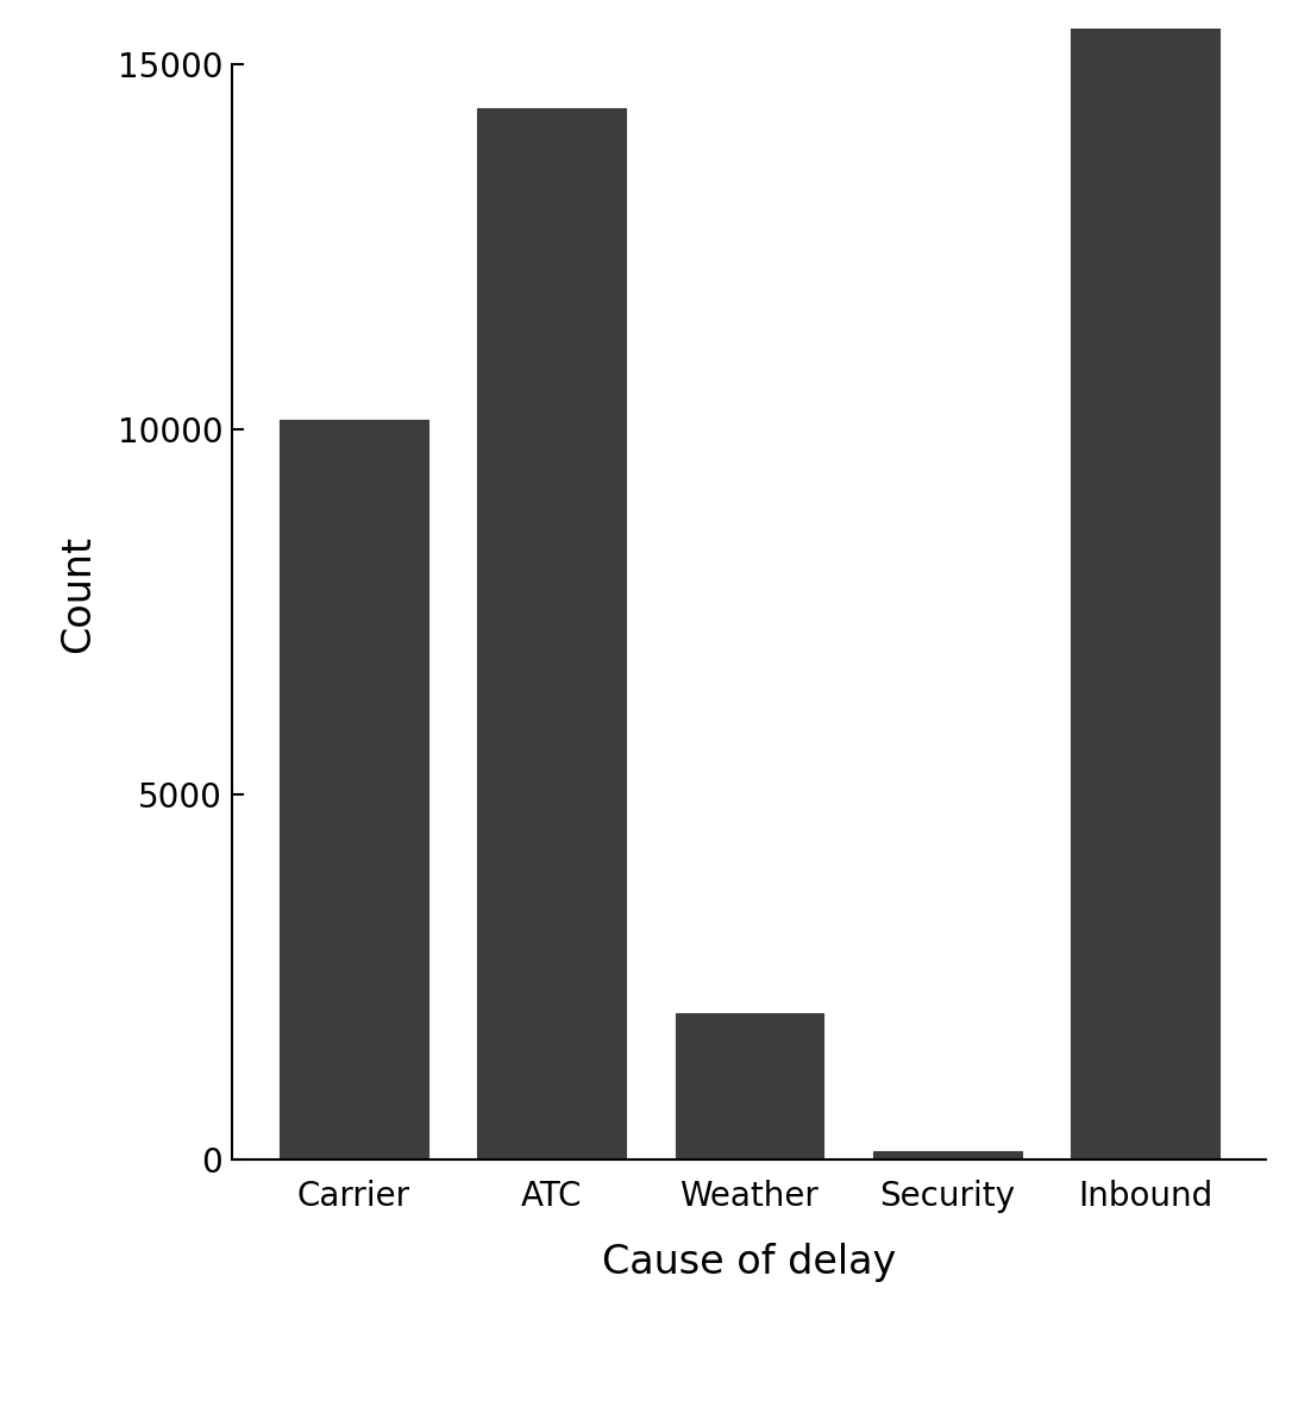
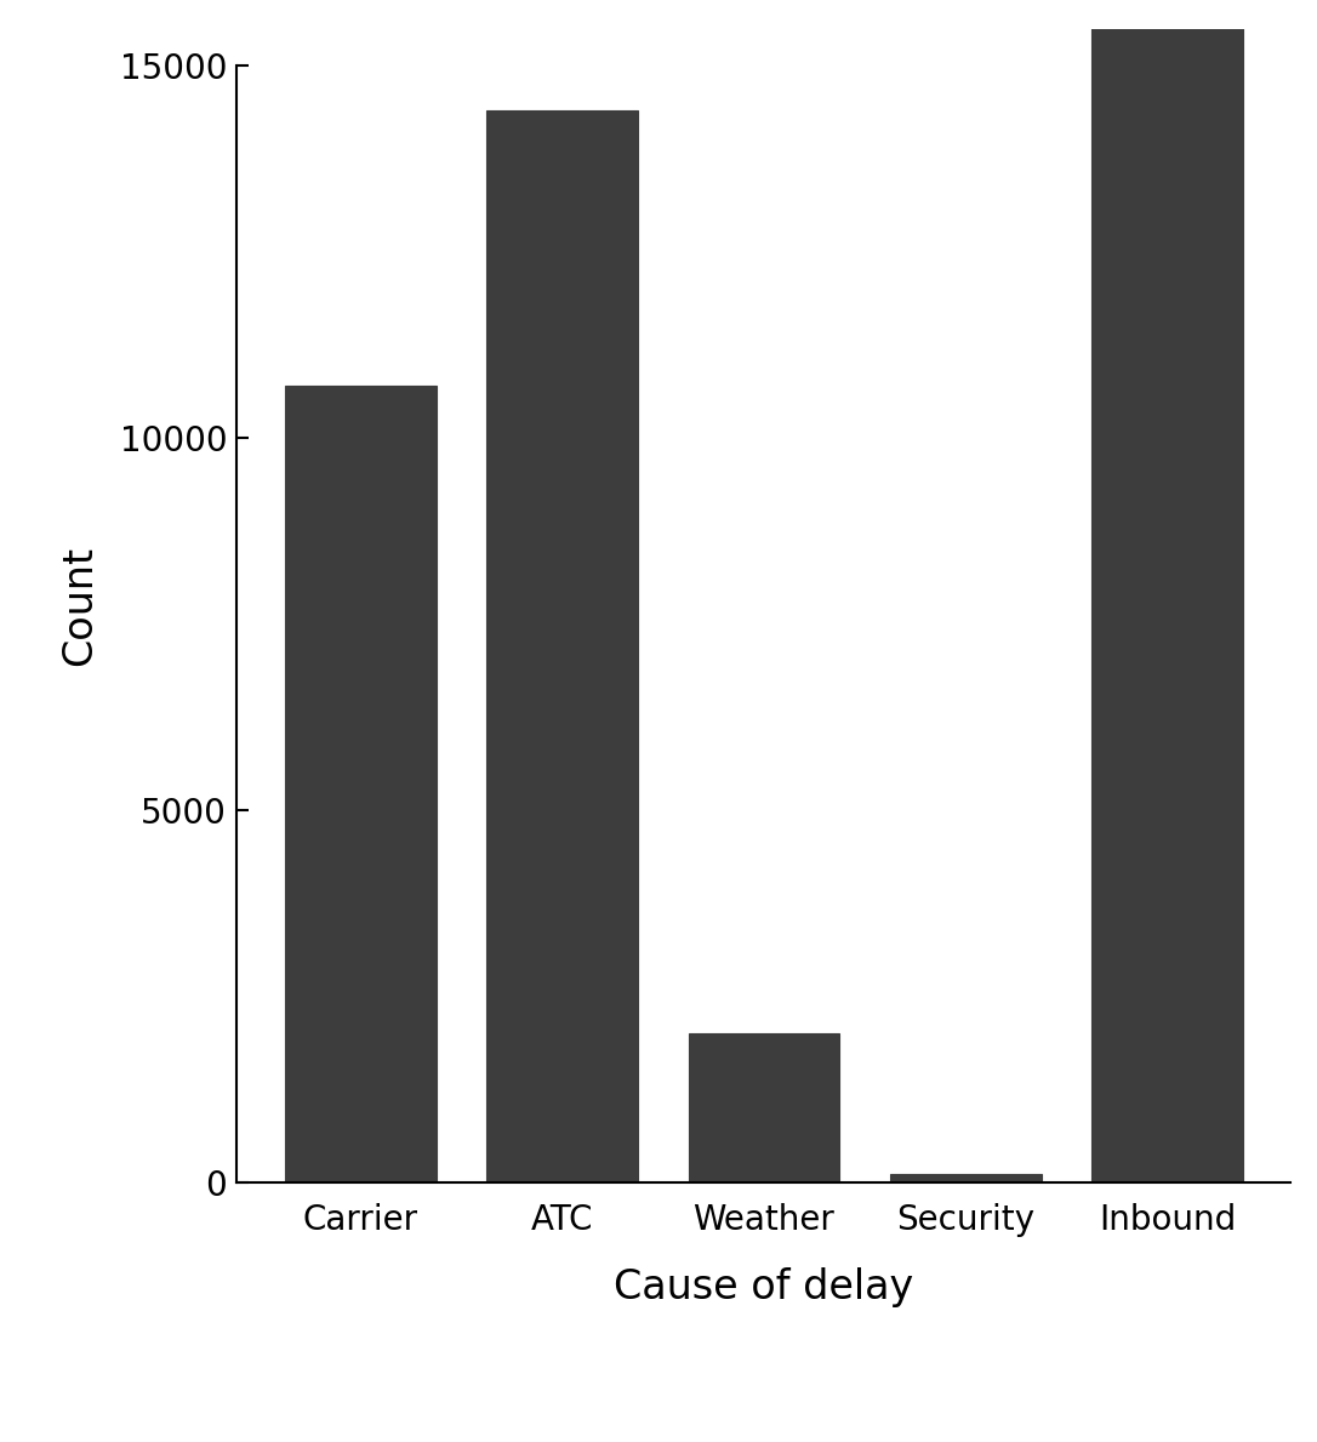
Carrier: 10140 -> 10700
